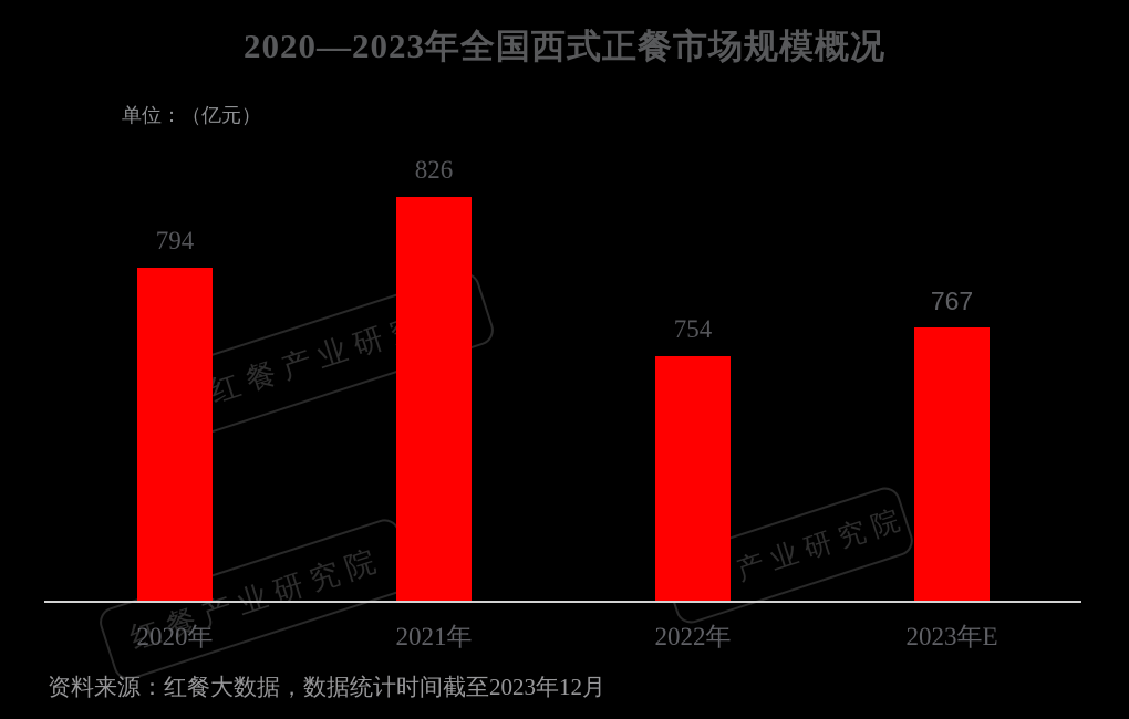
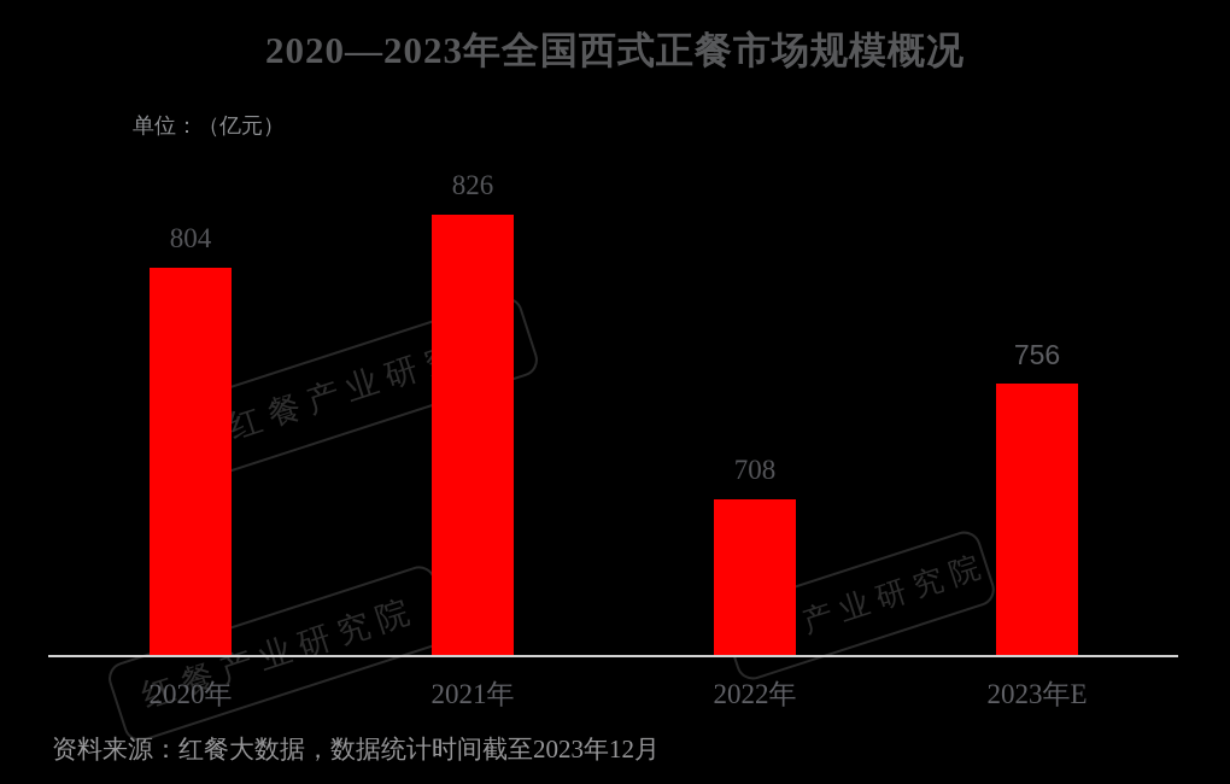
2020年: 794 -> 804
2022年: 754 -> 708
2023年E: 767 -> 756
